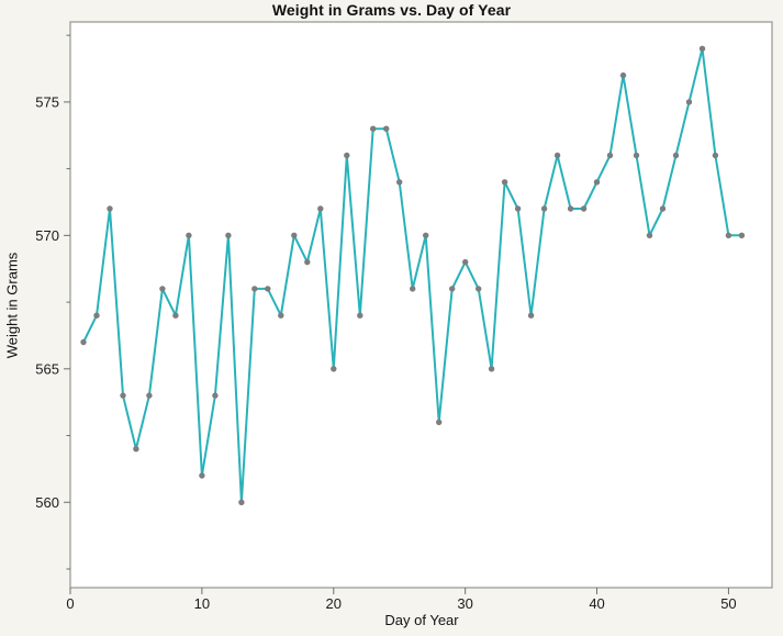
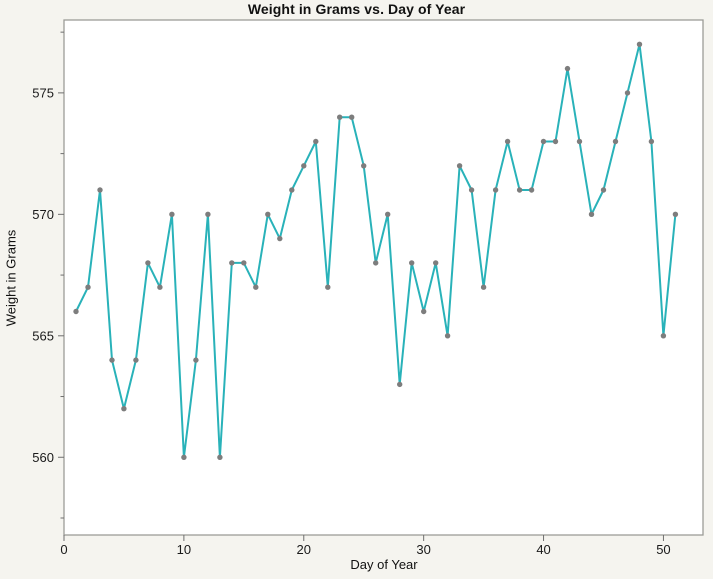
10: 561 -> 560
20: 565 -> 572
30: 569 -> 566
40: 572 -> 573
50: 570 -> 565
